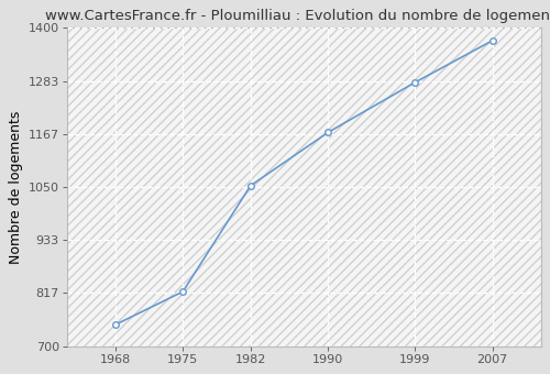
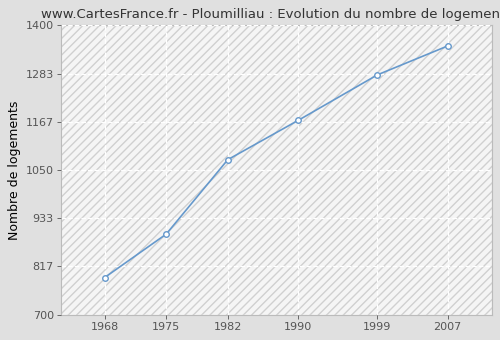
1968: 747 -> 790
1975: 820 -> 895
1982: 1053 -> 1075
2007: 1372 -> 1350
